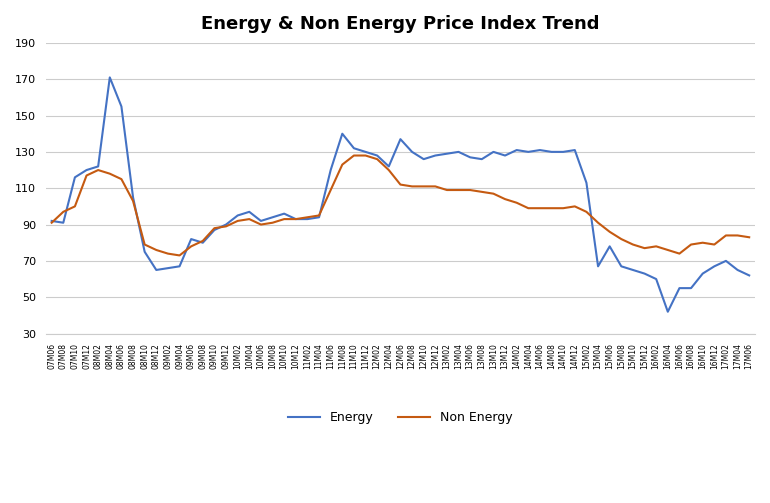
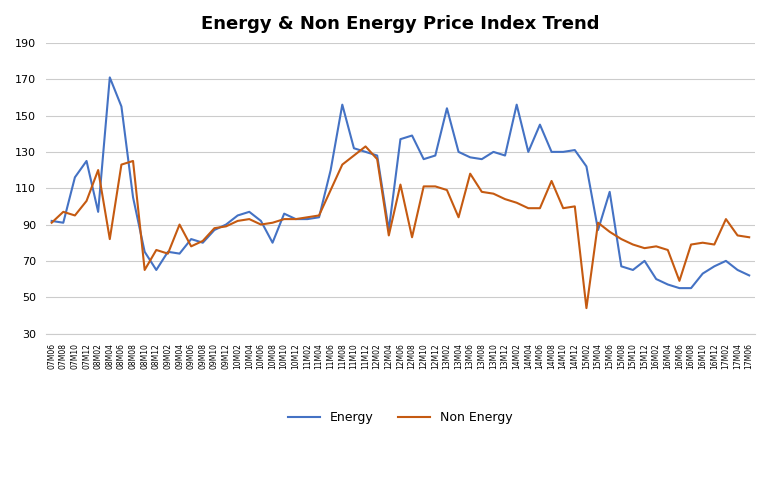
Non Energy/07M10: 100 -> 95
Energy/07M12: 120 -> 125
Non Energy/07M12: 117 -> 103
Energy/08M02: 122 -> 97
Non Energy/08M04: 118 -> 82
Non Energy/08M06: 115 -> 123
Non Energy/08M08: 103 -> 125
Non Energy/08M10: 79 -> 65
Energy/09M02: 66 -> 75
Energy/09M04: 67 -> 74
Non Energy/09M04: 73 -> 90
Energy/10M08: 94 -> 80
Energy/11M08: 140 -> 156
Non Energy/11M12: 128 -> 133
Energy/12M04: 122 -> 87
Non Energy/12M04: 120 -> 84
Energy/12M08: 130 -> 139
Non Energy/12M08: 111 -> 83
Energy/13M02: 129 -> 154
Non Energy/13M04: 109 -> 94
Non Energy/13M06: 109 -> 118
Energy/14M02: 131 -> 156
Energy/14M06: 131 -> 145
Non Energy/14M08: 99 -> 114
Energy/15M02: 113 -> 122
Non Energy/15M02: 97 -> 44
Energy/15M04: 67 -> 87
Energy/15M06: 78 -> 108
Energy/15M12: 63 -> 70
Energy/16M04: 42 -> 57
Non Energy/16M06: 74 -> 59
Non Energy/17M02: 84 -> 93
